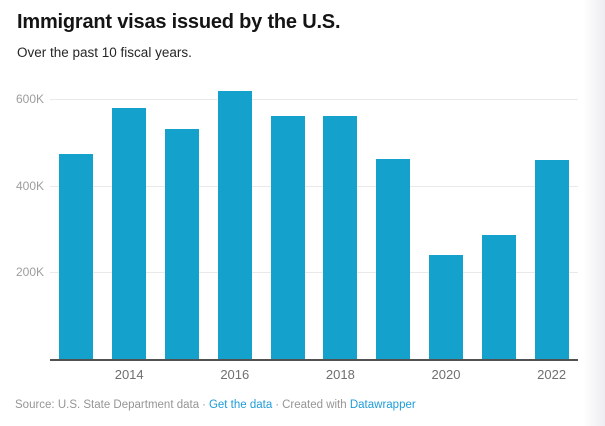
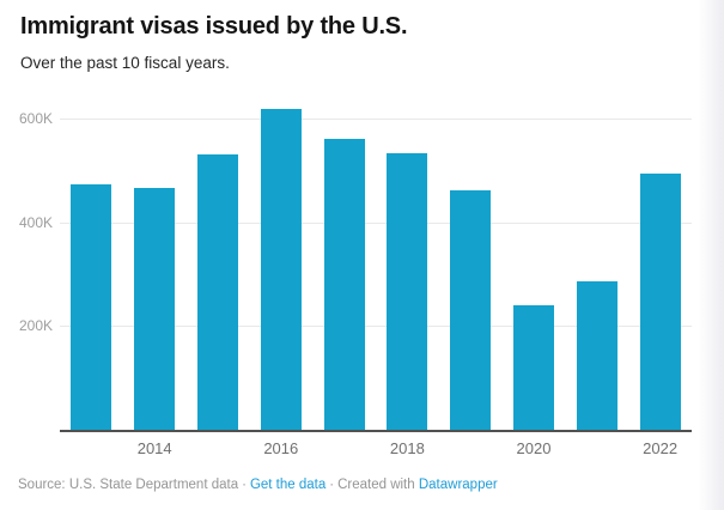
2014: 580K -> 470K
2018: 560K -> 530K
2022: 460K -> 490K
